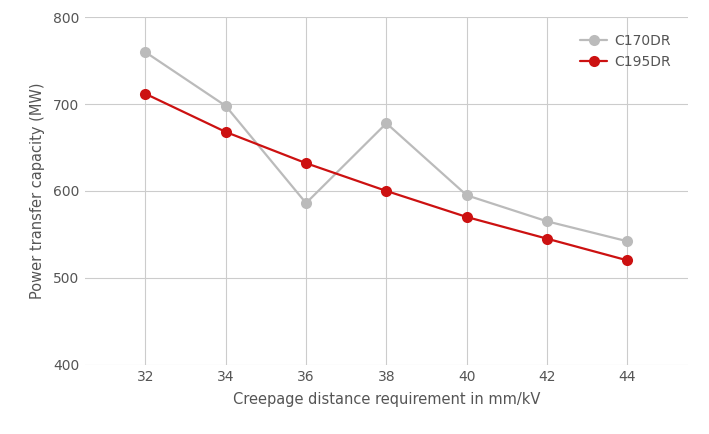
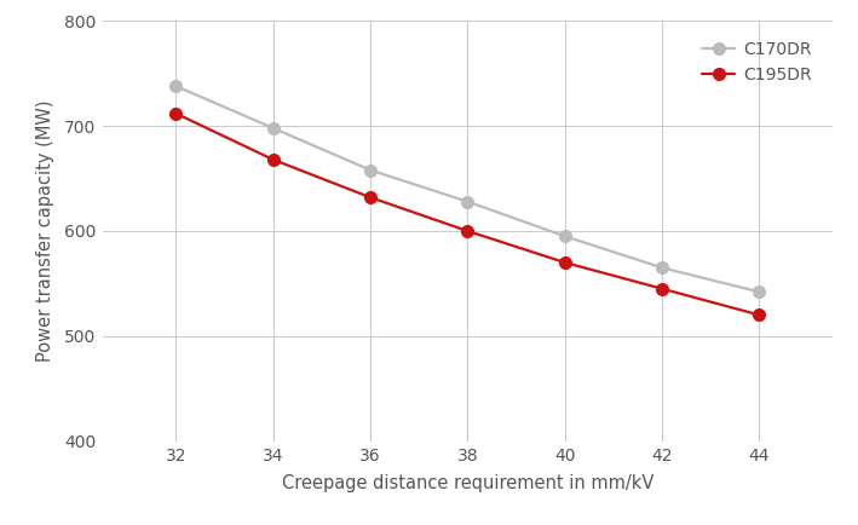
C170DR/32: 760 -> 738
C170DR/36: 586 -> 658
C170DR/38: 678 -> 628
